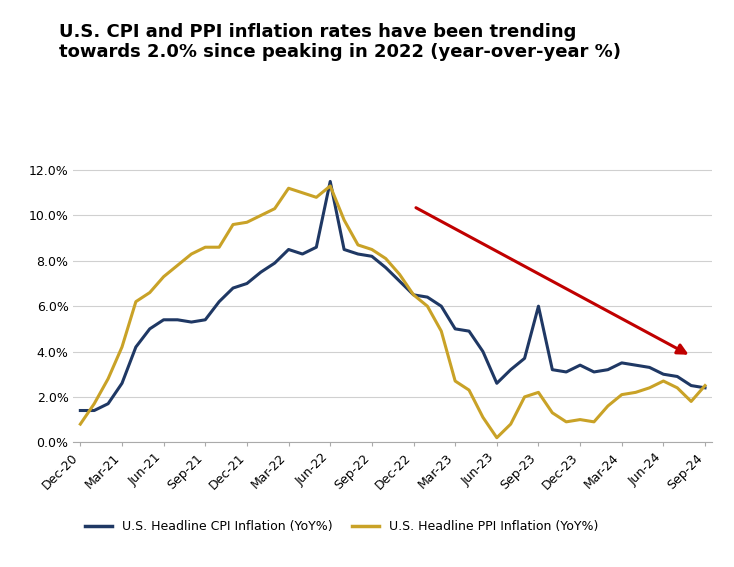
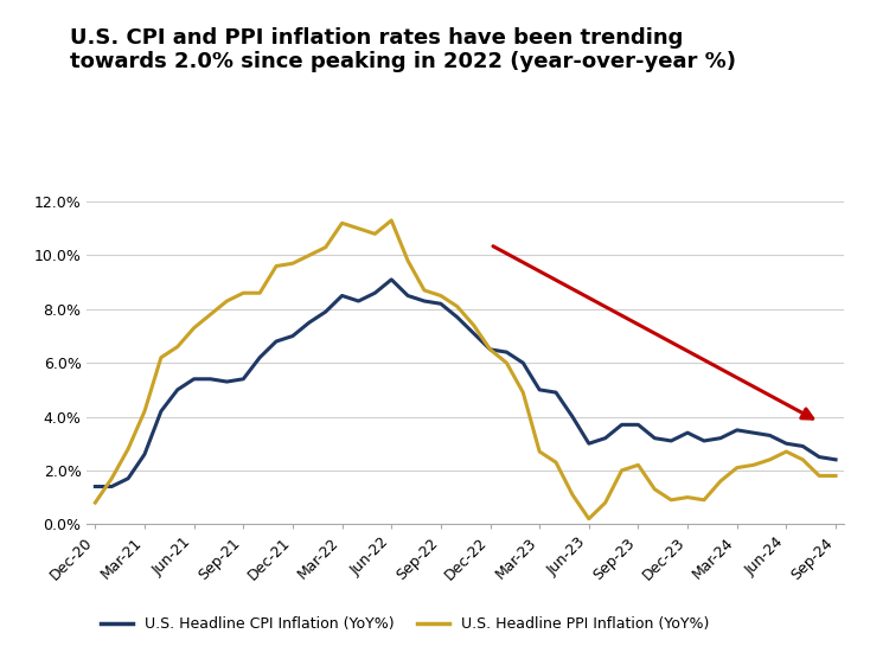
U.S. Headline CPI Inflation (YoY%)/Jun-22: 11.5% -> 9.1%
U.S. Headline CPI Inflation (YoY%)/Jun-23: 2.6% -> 3.0%
U.S. Headline CPI Inflation (YoY%)/Sep-23: 6.0% -> 3.7%
U.S. Headline PPI Inflation (YoY%)/Sep-24: 2.5% -> 1.8%
